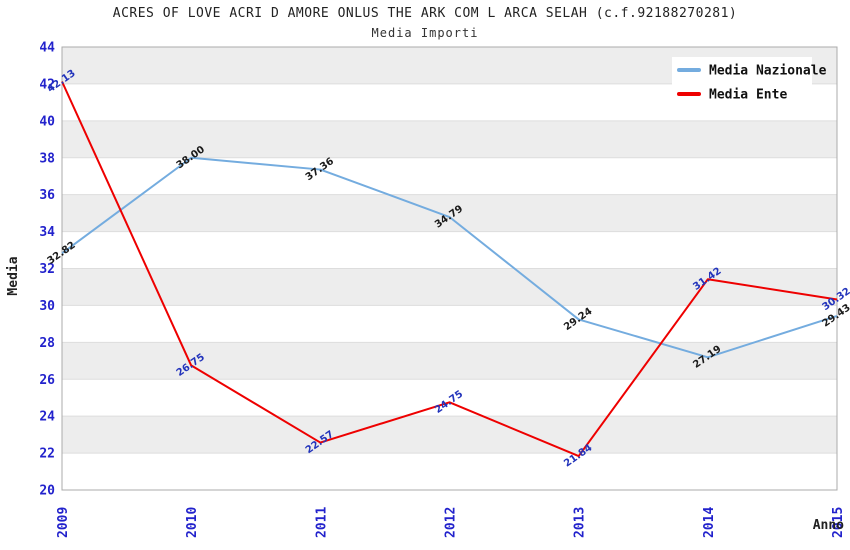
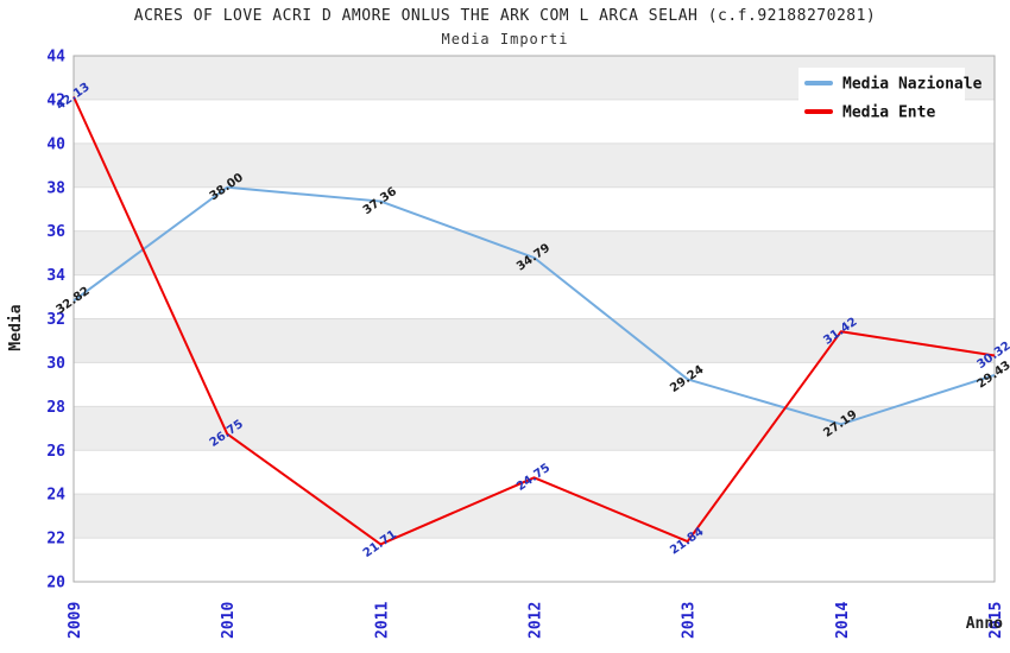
Media Ente/2011: 22.57 -> 21.71
